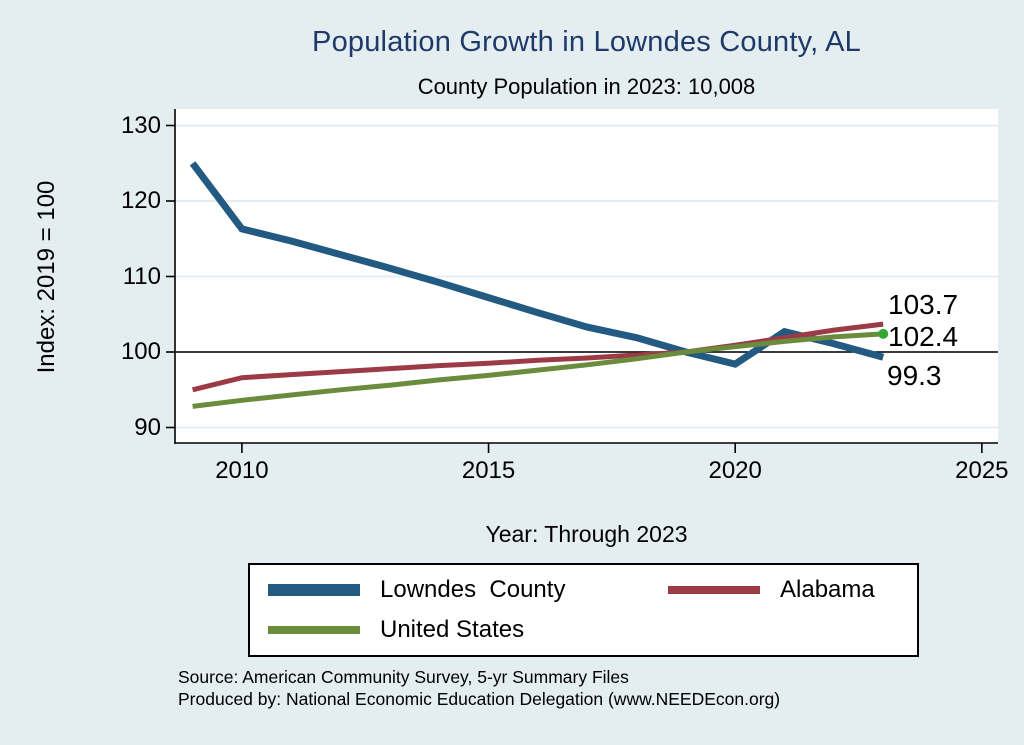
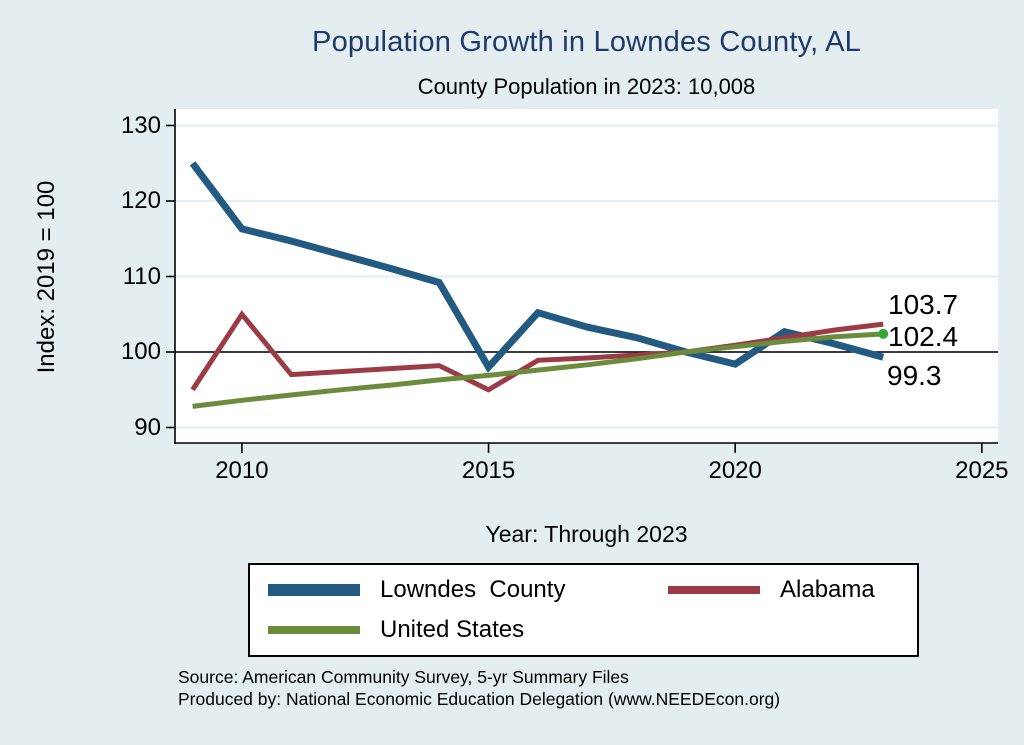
Alabama/2010: 97 -> 105
Lowndes County/2015: 107 -> 98
Alabama/2015: 98 -> 95
